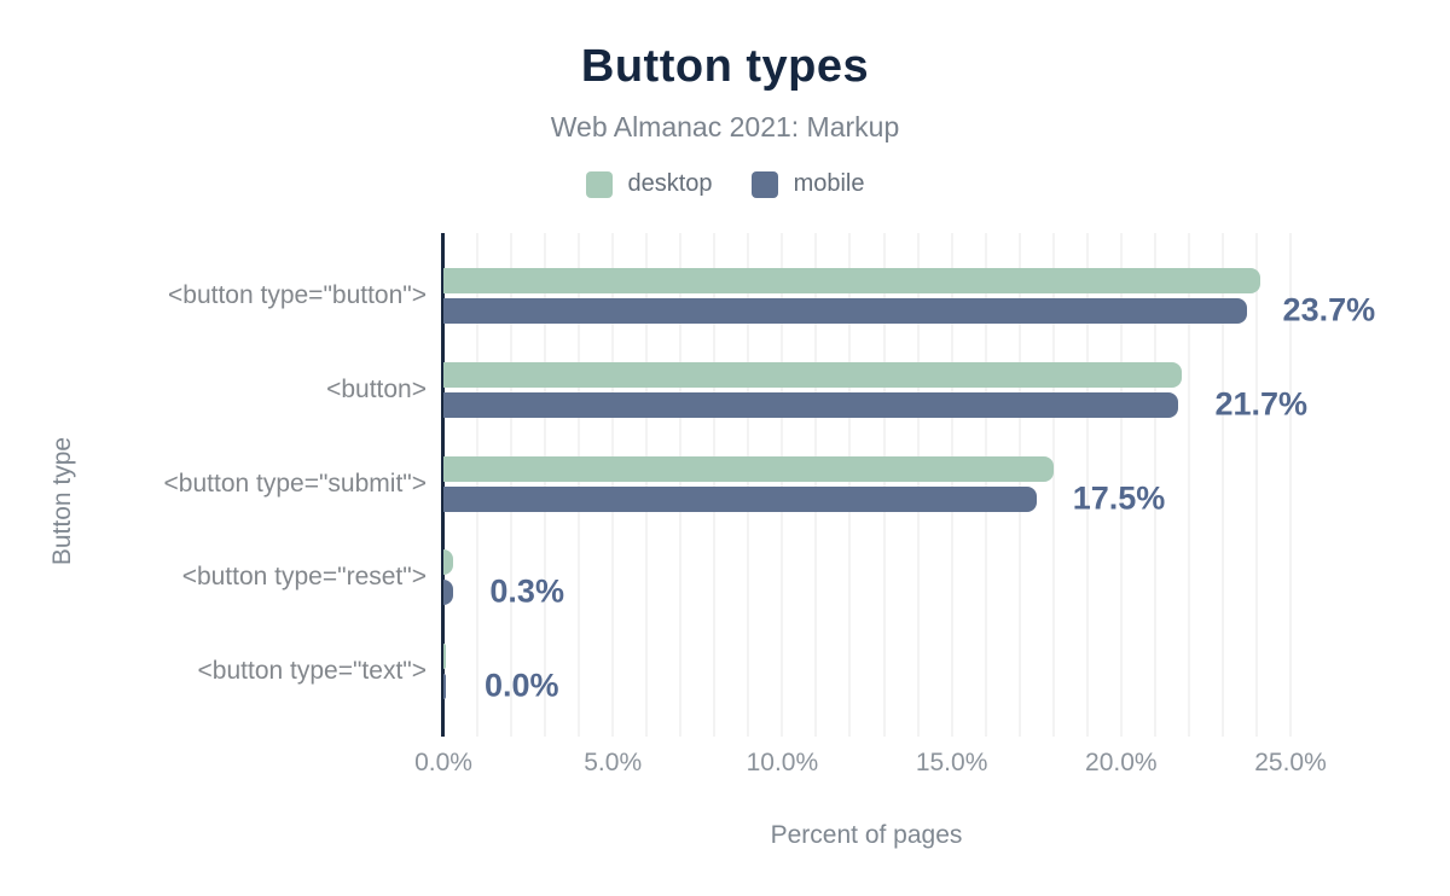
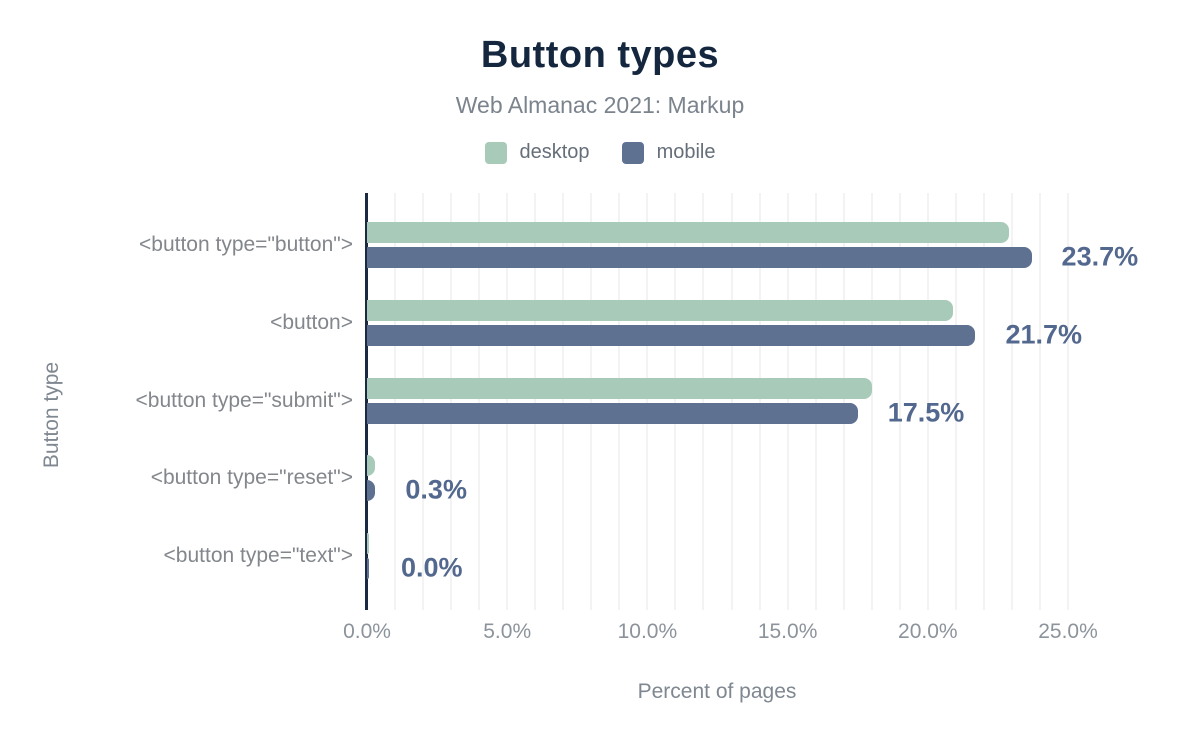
desktop/<button type="button">: 24.1% -> 22.9%
desktop/<button>: 21.8% -> 20.9%
